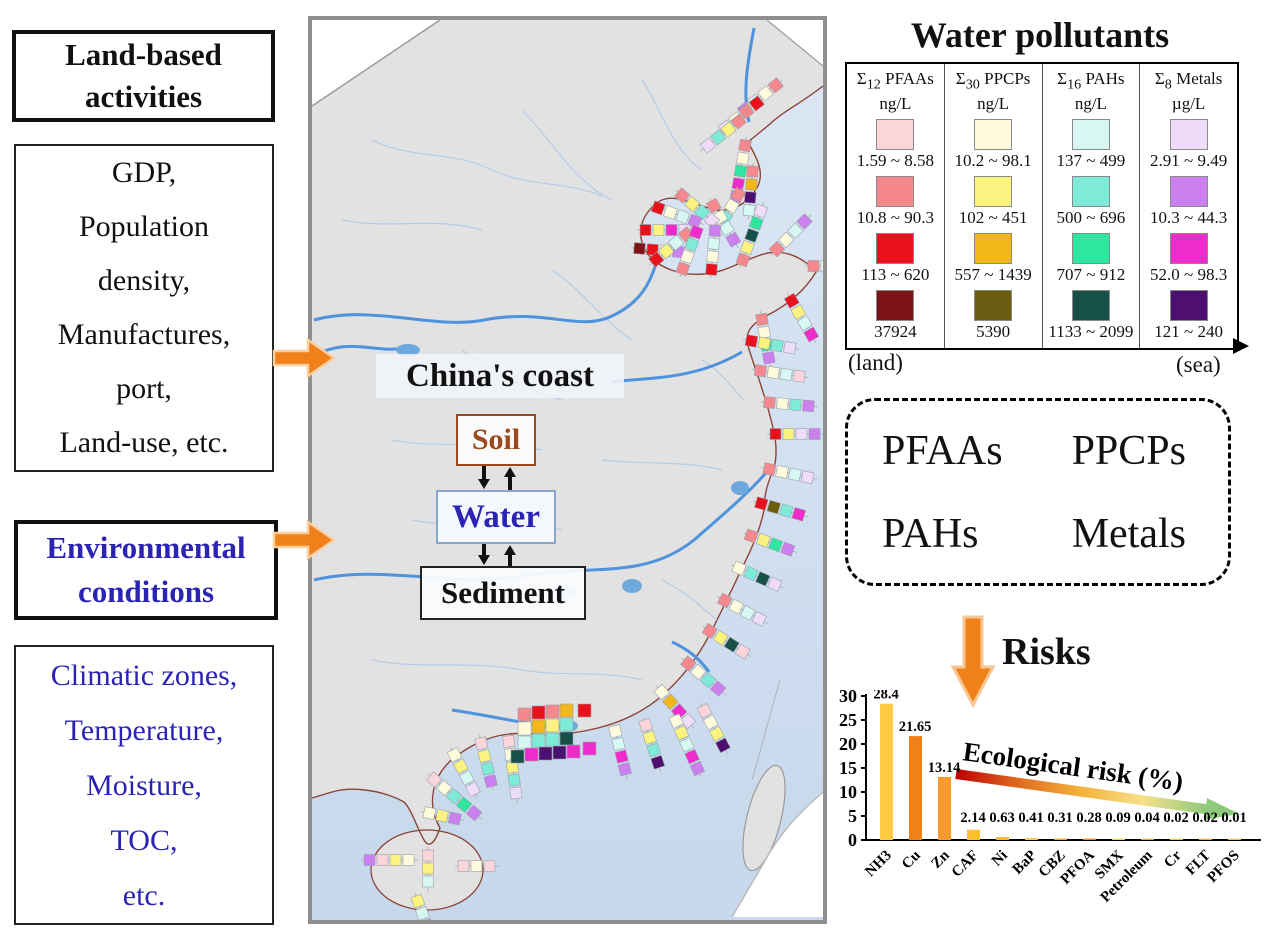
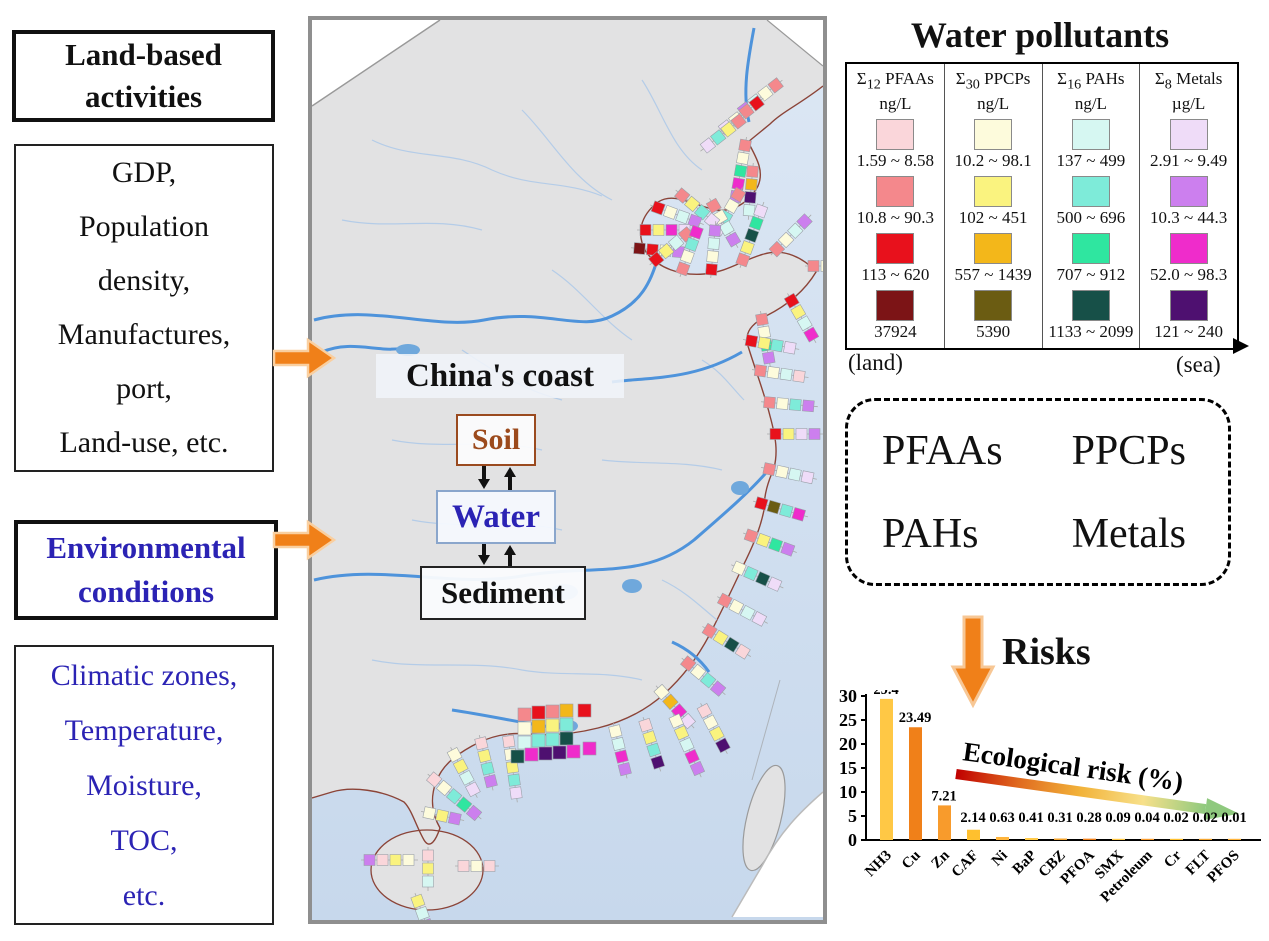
NH3: 28.4 -> 29.4
Cu: 21.65 -> 23.49
Zn: 13.14 -> 7.21
